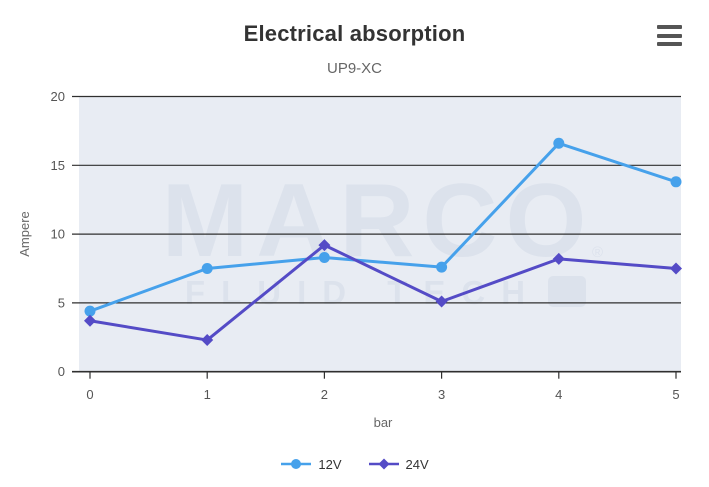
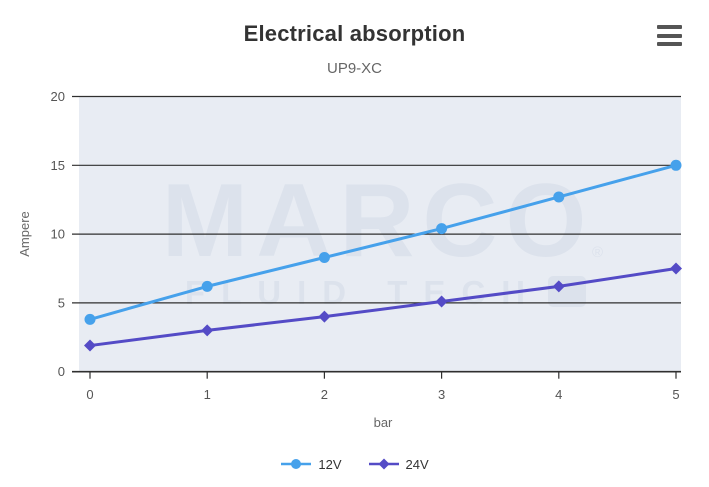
12V/0: 4.4 -> 3.8
24V/0: 3.7 -> 1.9
12V/1: 7.5 -> 6.2
24V/1: 2.3 -> 3.0
24V/2: 9.2 -> 4.0
12V/3: 7.6 -> 10.4
12V/4: 16.6 -> 12.7
24V/4: 8.2 -> 6.2
12V/5: 13.8 -> 15.0
